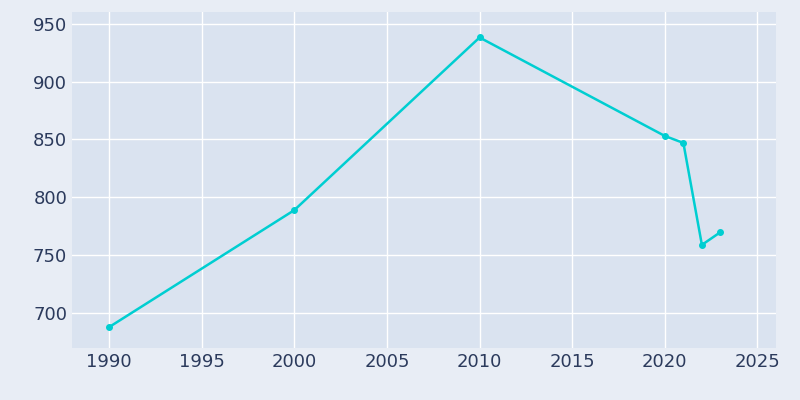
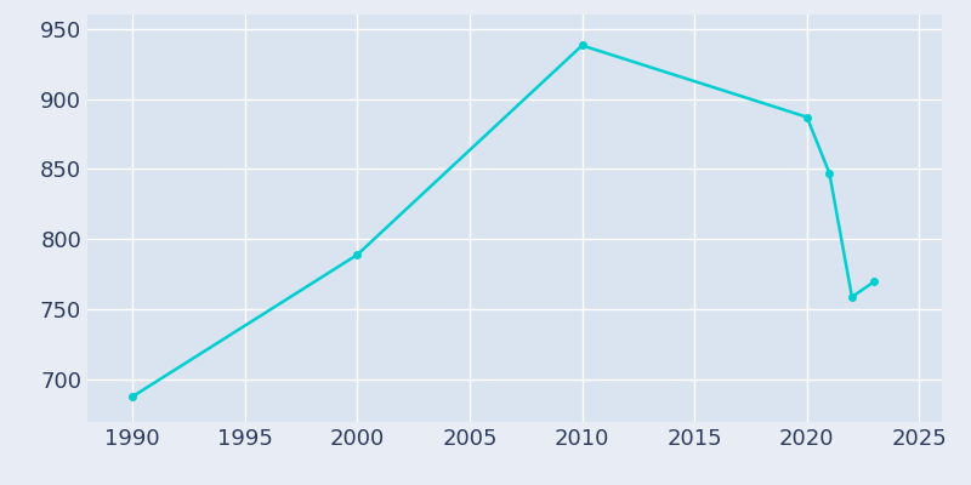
2020: 853 -> 887
